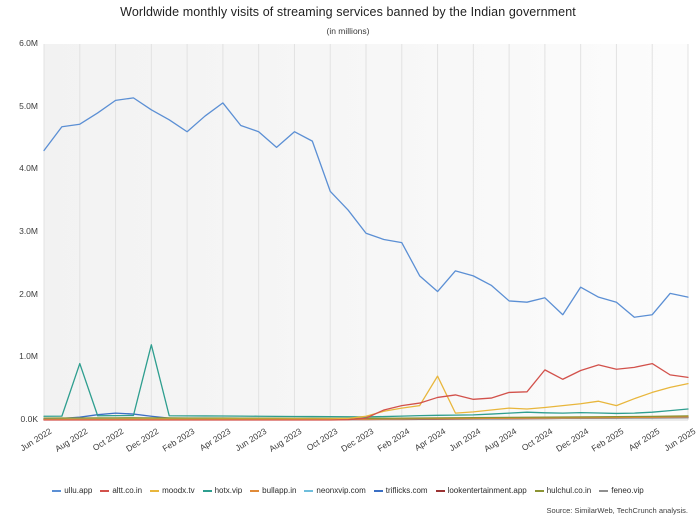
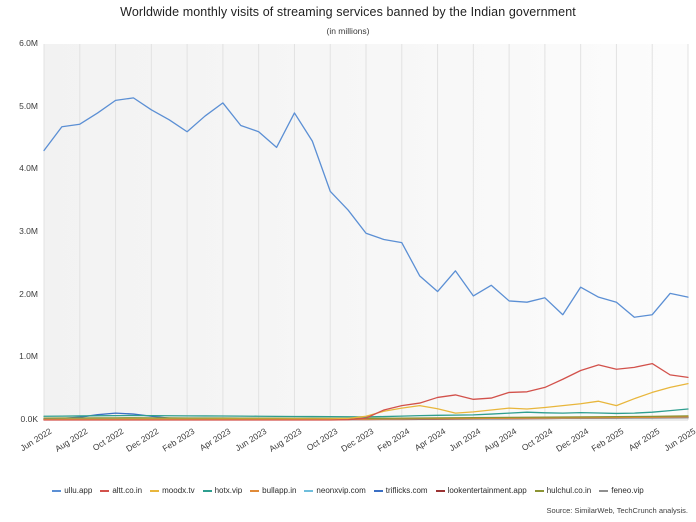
hotx.vip/Aug 2022: 0.9M -> 0.1M
hotx.vip/Dec 2022: 1.2M -> 0.1M
ullu.app/Aug 2023: 4.6M -> 4.9M
moodx.tv/Apr 2024: 0.7M -> 0.2M
ullu.app/Jun 2024: 2.3M -> 2.0M
altt.co.in/Oct 2024: 0.8M -> 0.5M
